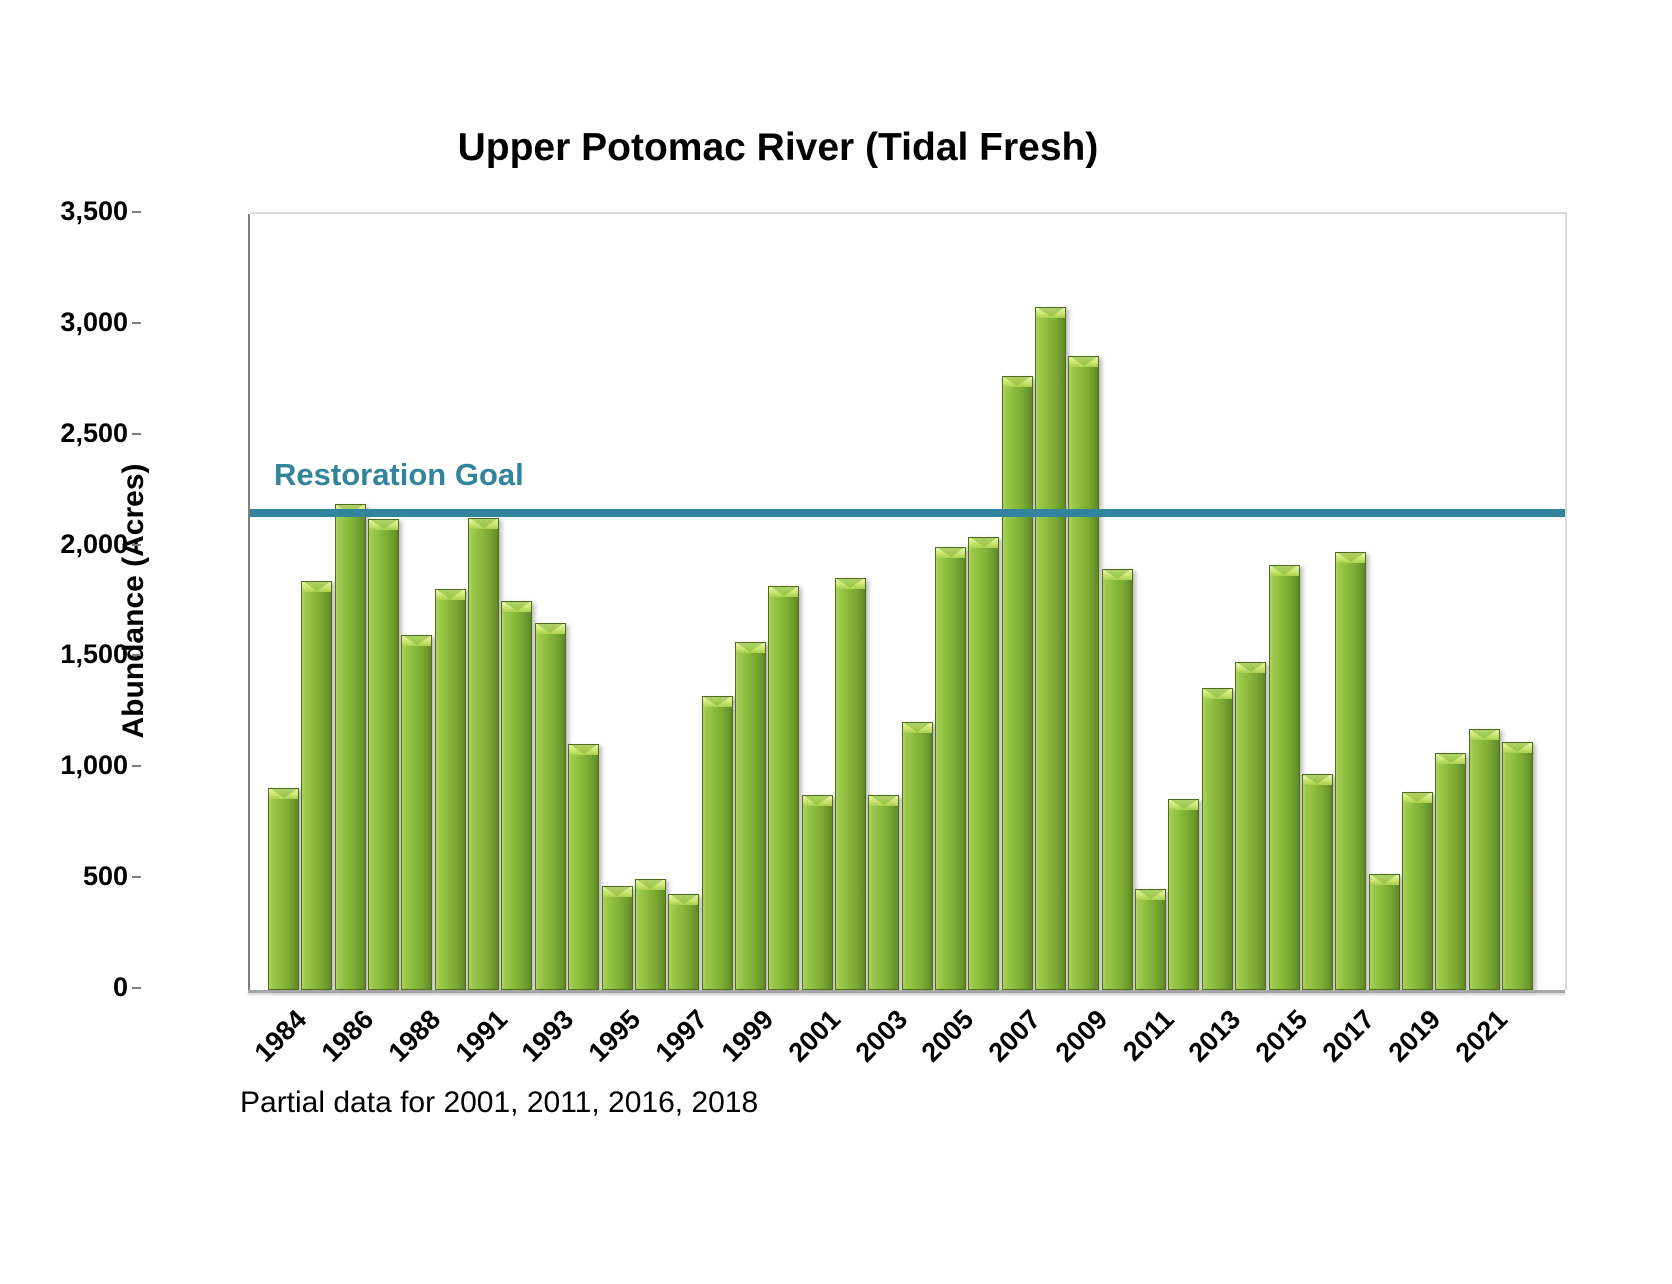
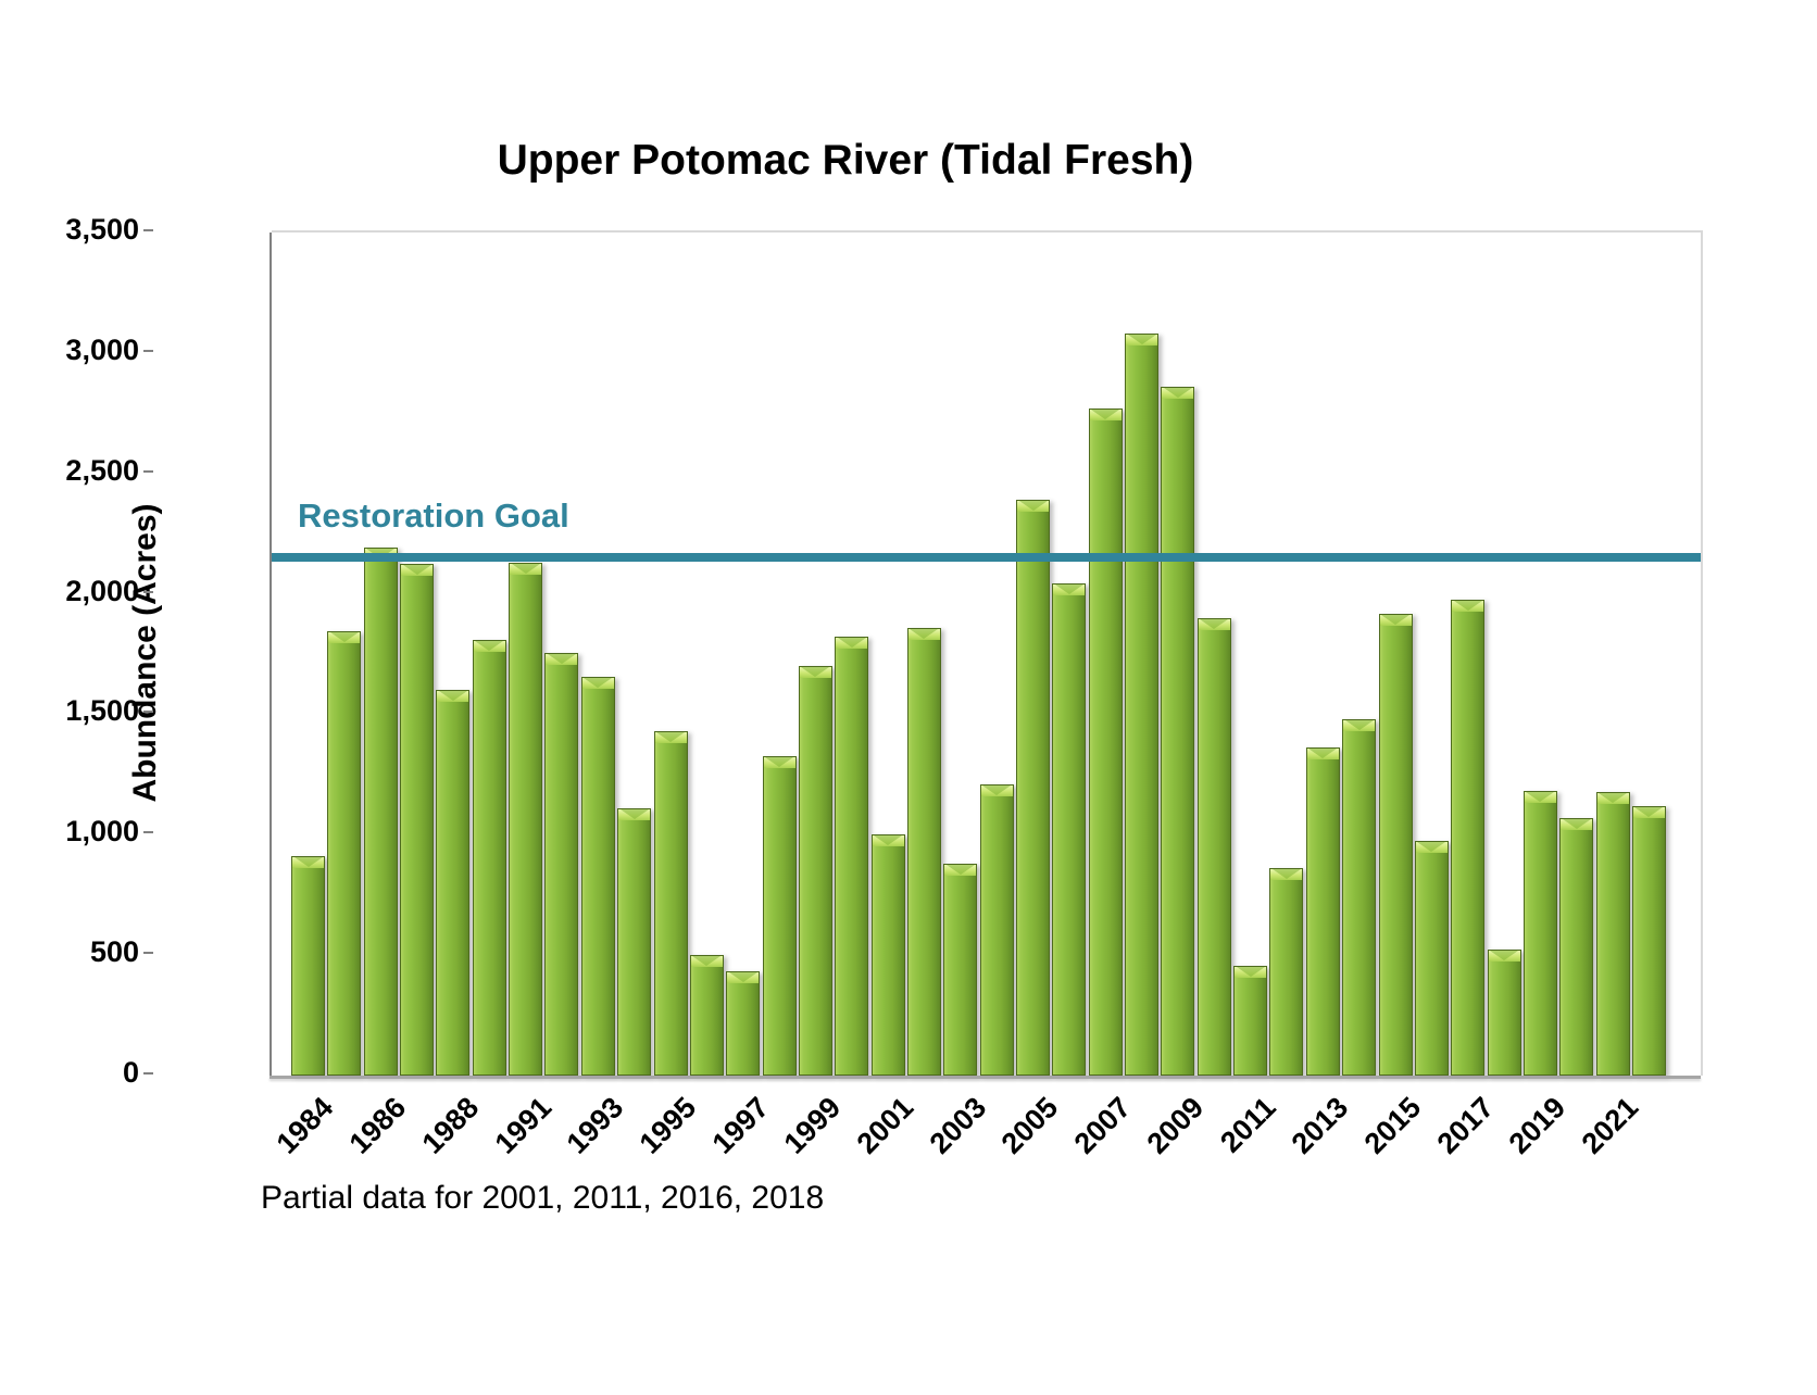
1995: 470 -> 1430
1999: 1570 -> 1700
2001: 880 -> 1000
2005: 2000 -> 2390
2019: 900 -> 1180
